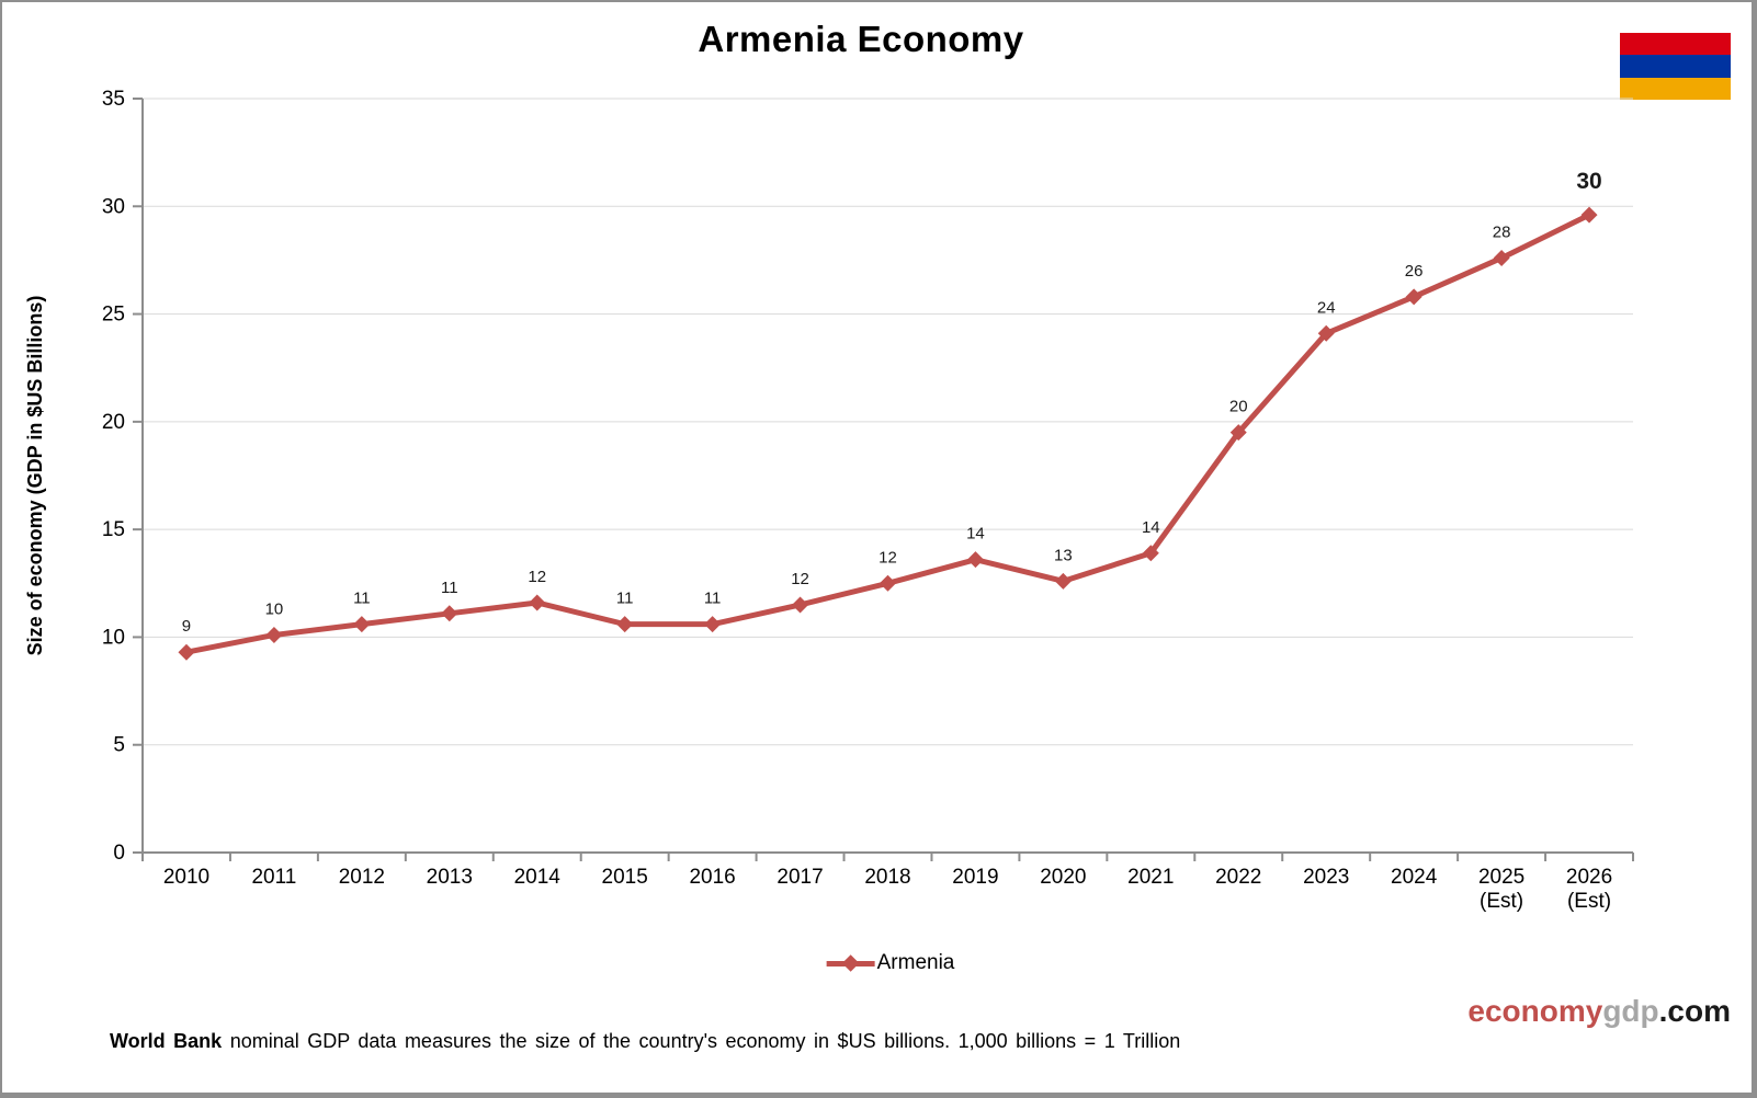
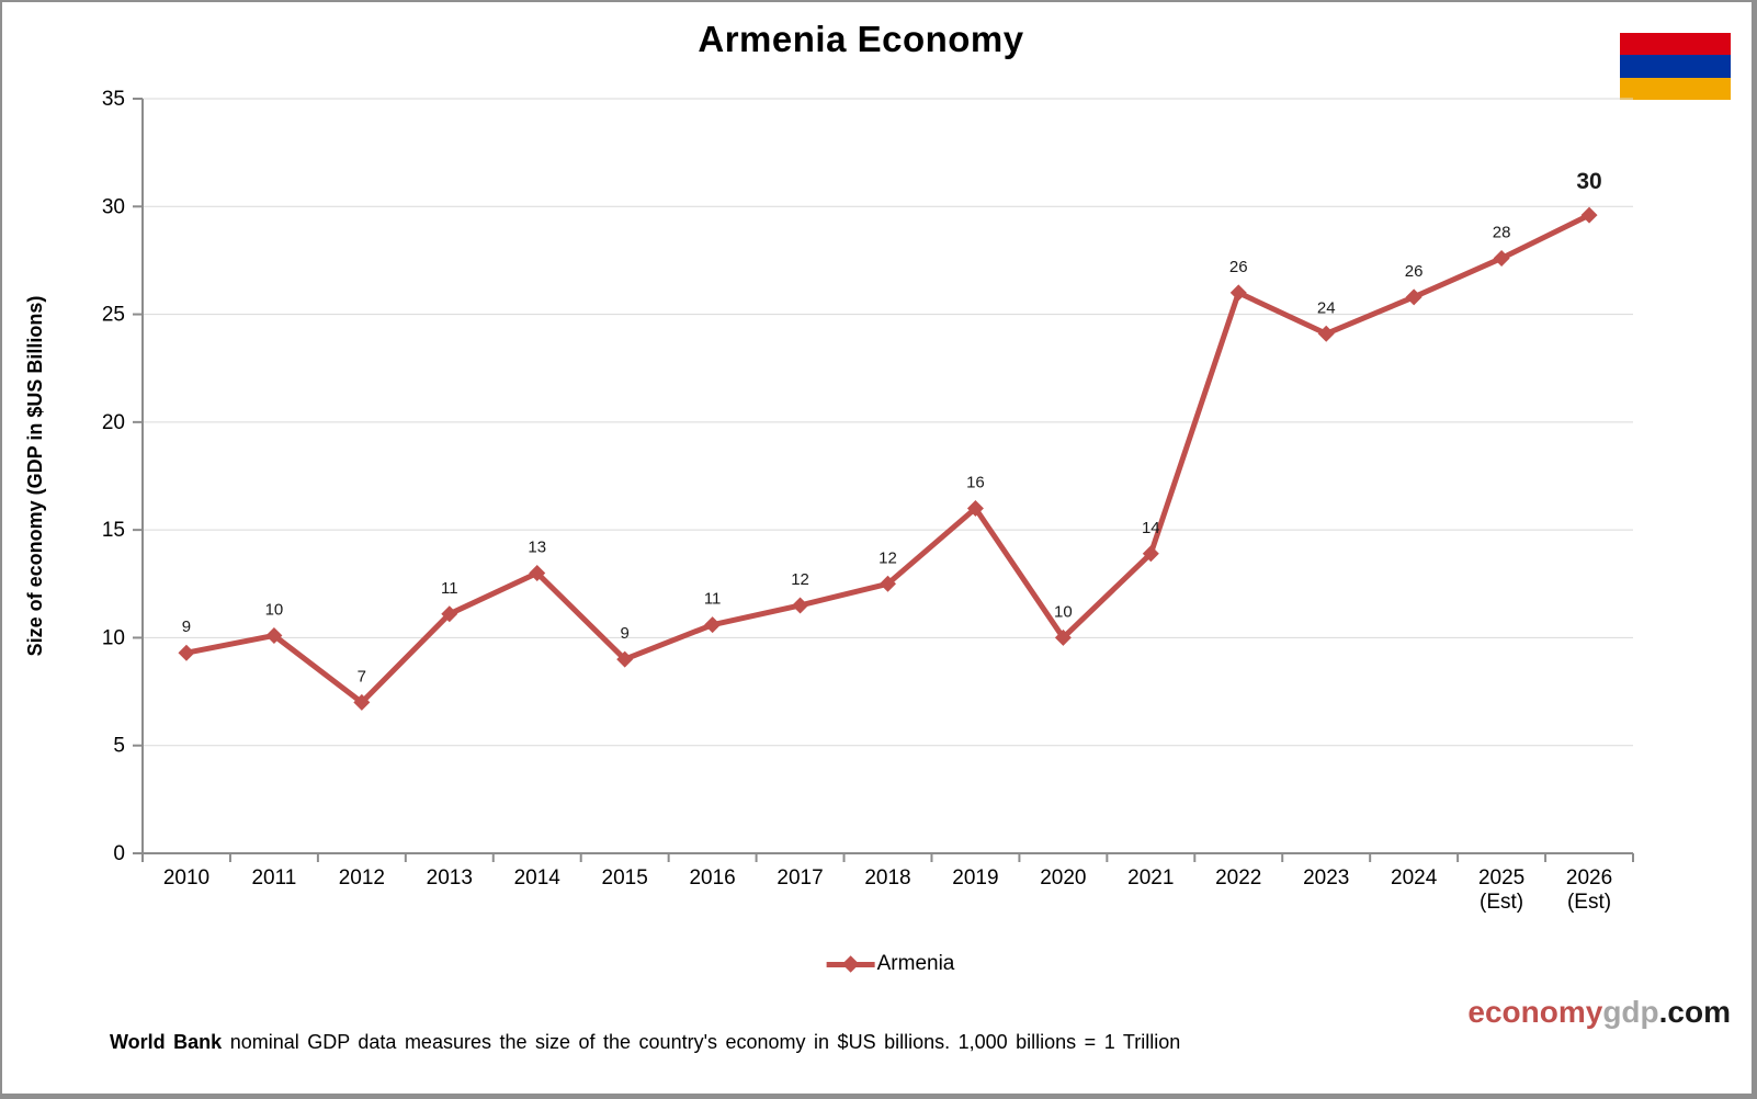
2012: 11 -> 7
2014: 12 -> 13
2015: 11 -> 9
2019: 14 -> 16
2020: 13 -> 10
2022: 20 -> 26
